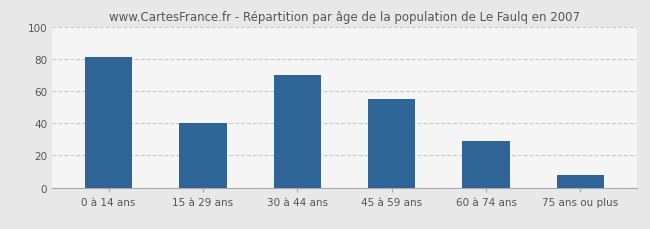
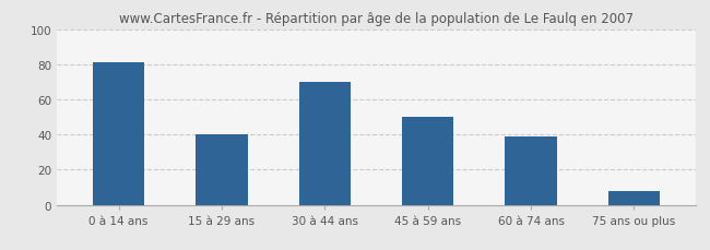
45 à 59 ans: 55 -> 50
60 à 74 ans: 29 -> 39
